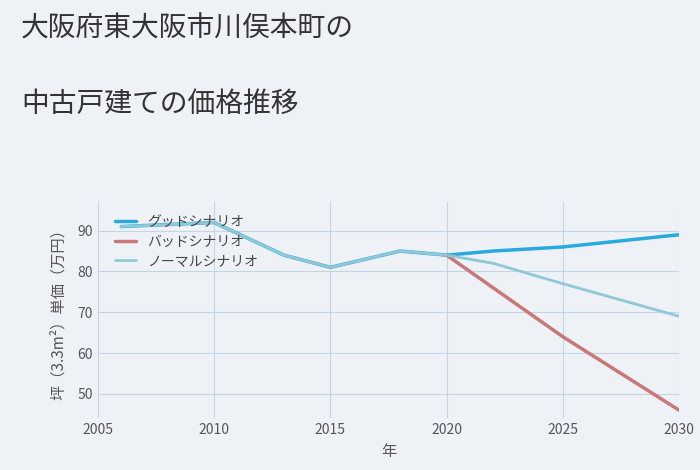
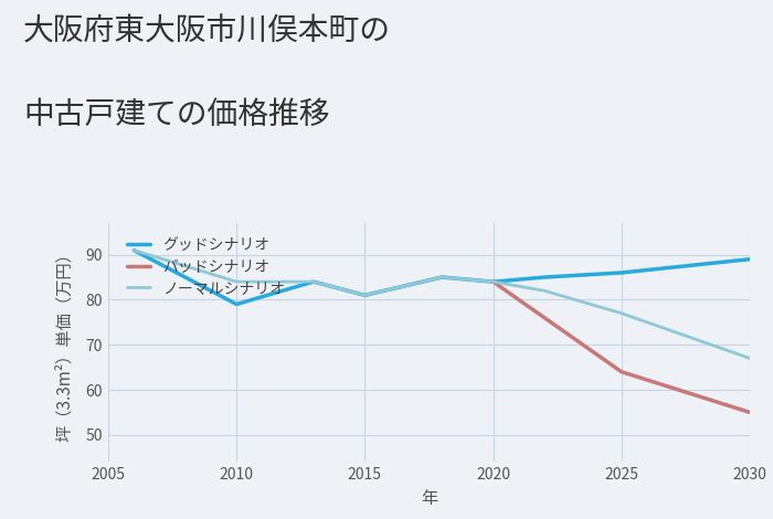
グッドシナリオ/2010: 92 -> 79
ノーマルシナリオ/2010: 92 -> 84
バッドシナリオ/2030: 46 -> 55
ノーマルシナリオ/2030: 69 -> 67
